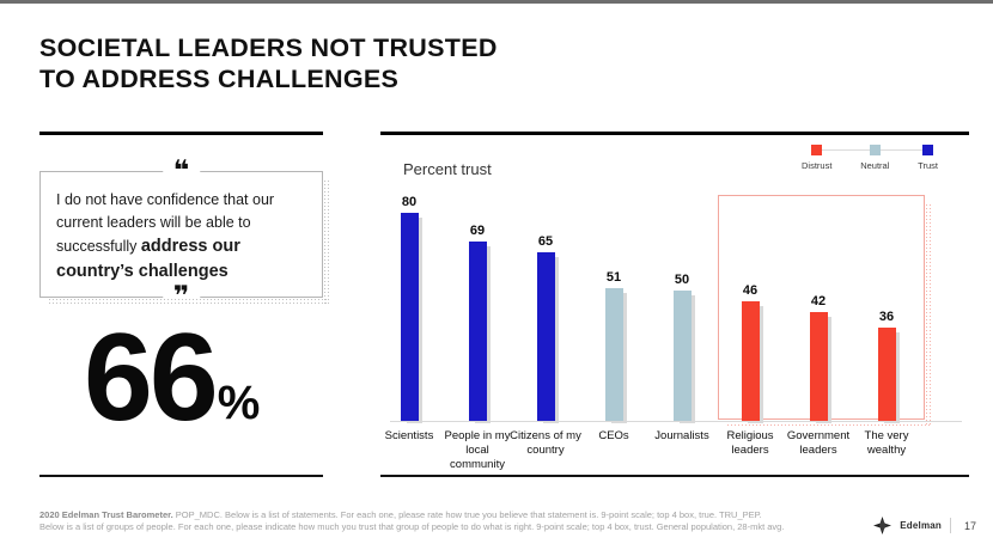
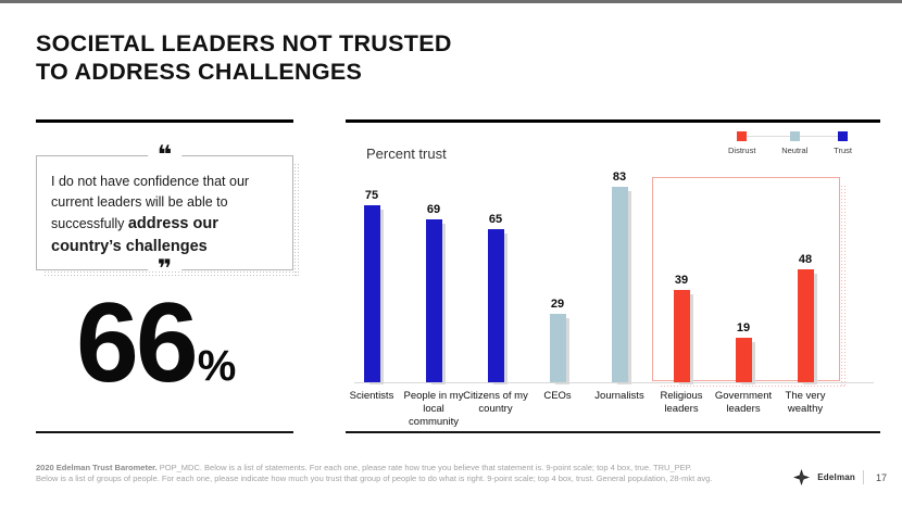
Scientists: 80 -> 75
CEOs: 51 -> 29
Journalists: 50 -> 83
Religious leaders: 46 -> 39
Government leaders: 42 -> 19
The very wealthy: 36 -> 48
